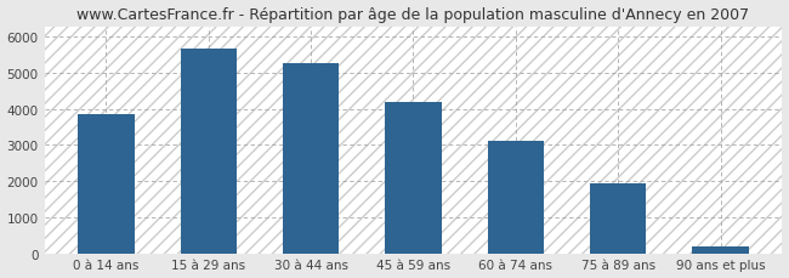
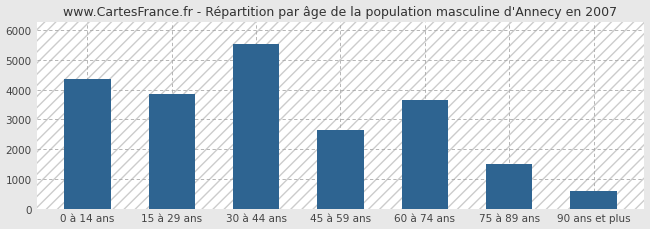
0 à 14 ans: 3850 -> 4350
15 à 29 ans: 5670 -> 3850
30 à 44 ans: 5280 -> 5550
45 à 59 ans: 4180 -> 2650
60 à 74 ans: 3130 -> 3650
75 à 89 ans: 1930 -> 1500
90 ans et plus: 180 -> 600
